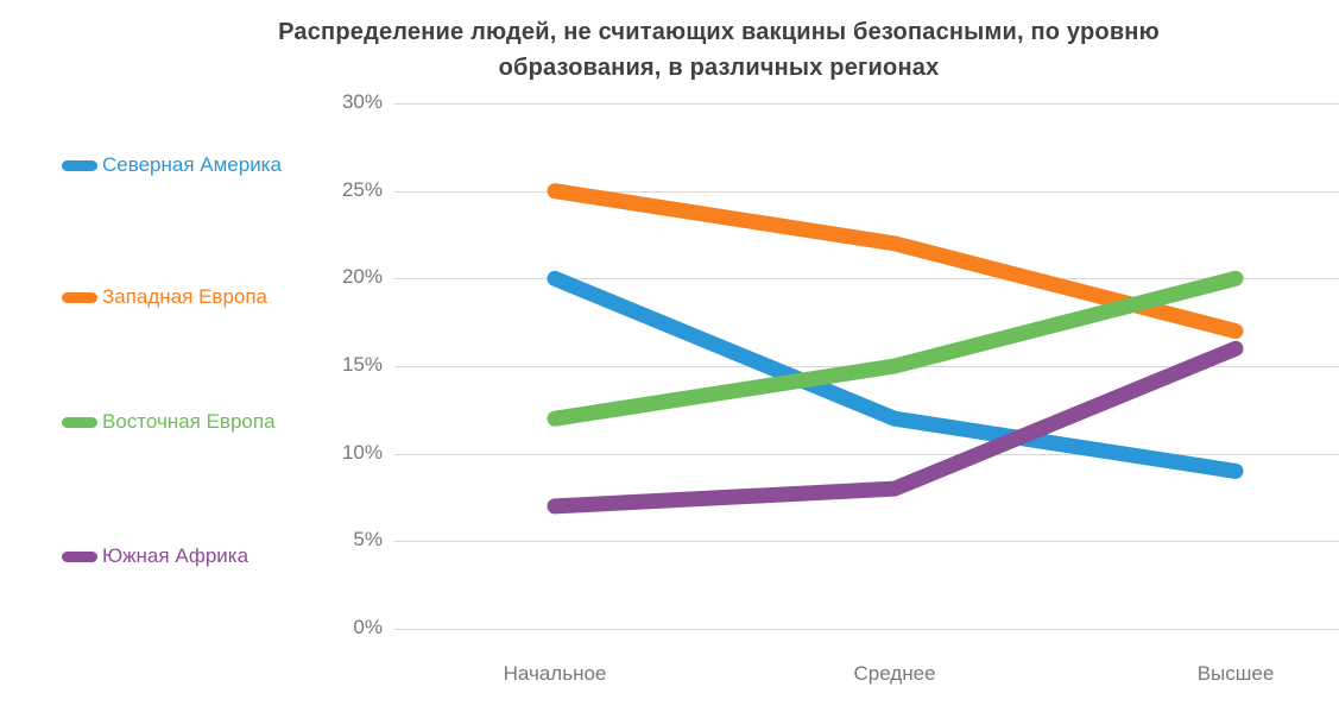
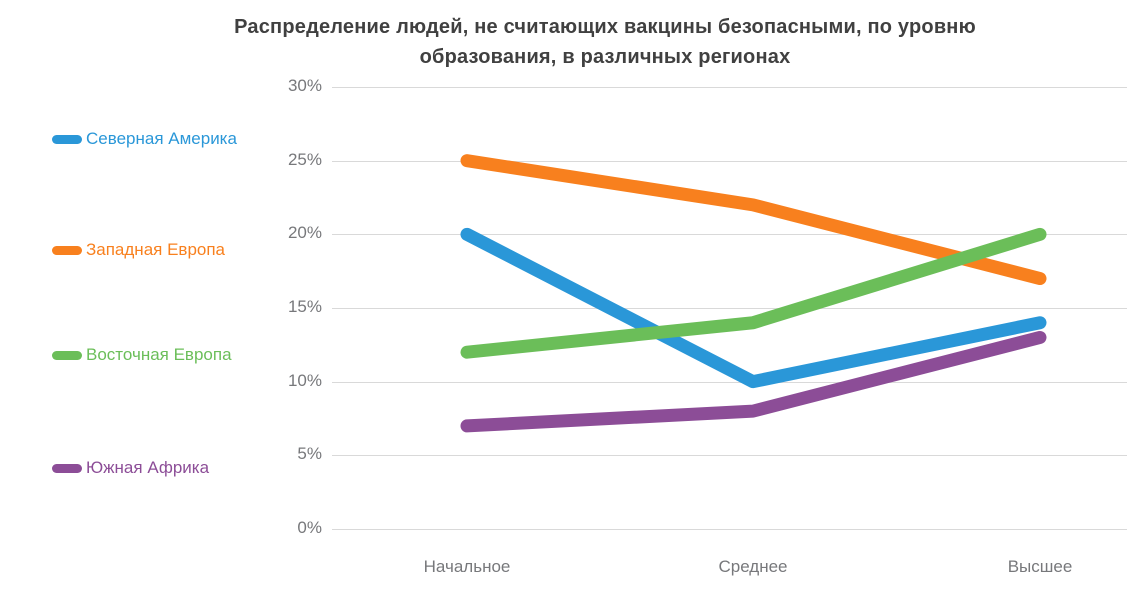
Северная Америка/Среднее: 12% -> 10%
Восточная Европа/Среднее: 15% -> 14%
Северная Америка/Высшее: 9% -> 14%
Южная Африка/Высшее: 16% -> 13%
